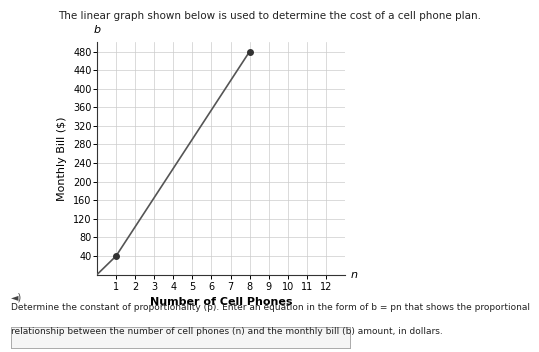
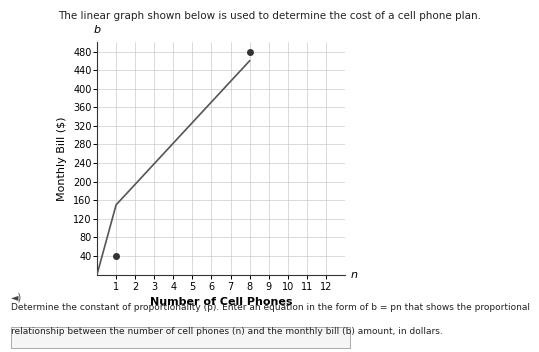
1: 40 -> 150
8: 480 -> 460
